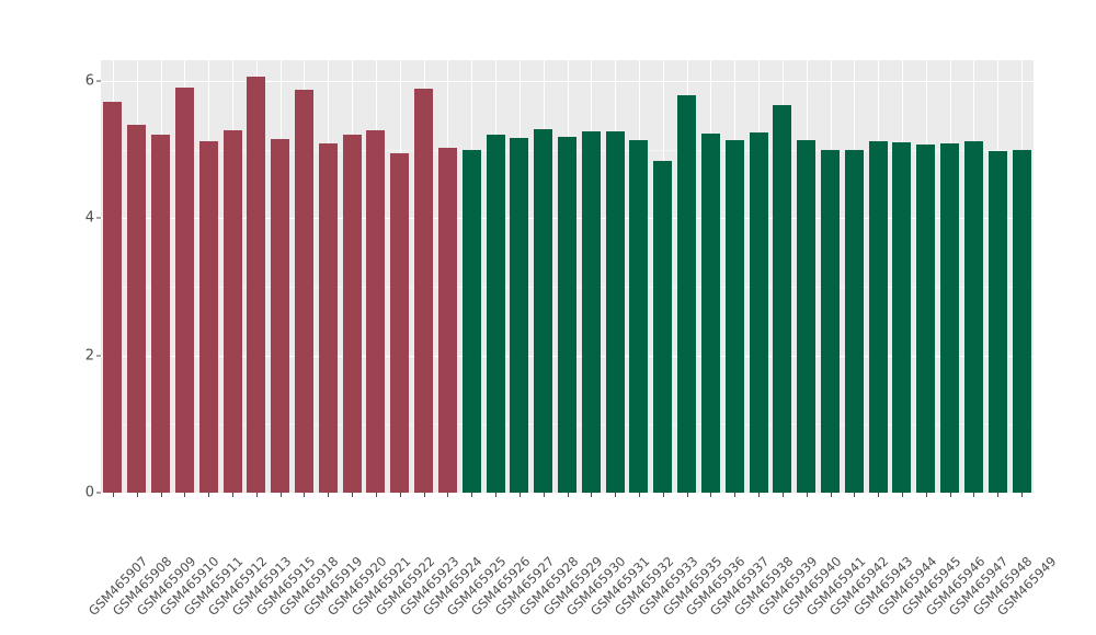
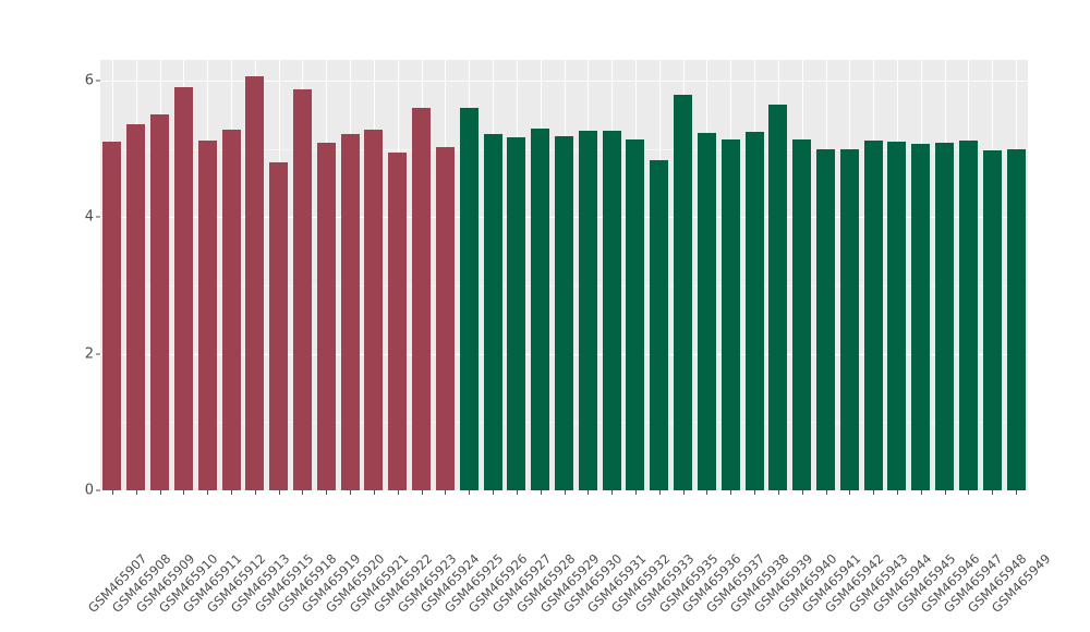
GSM465907: 5.7 -> 5.1
GSM465909: 5.2 -> 5.5
GSM465915: 5.2 -> 4.8
GSM465923: 5.9 -> 5.6
GSM465925: 5.0 -> 5.6
